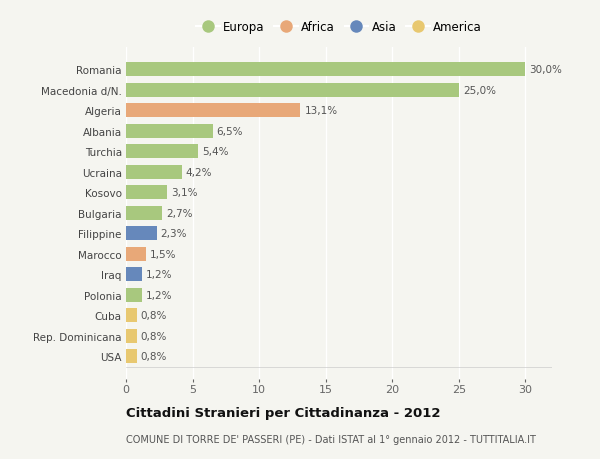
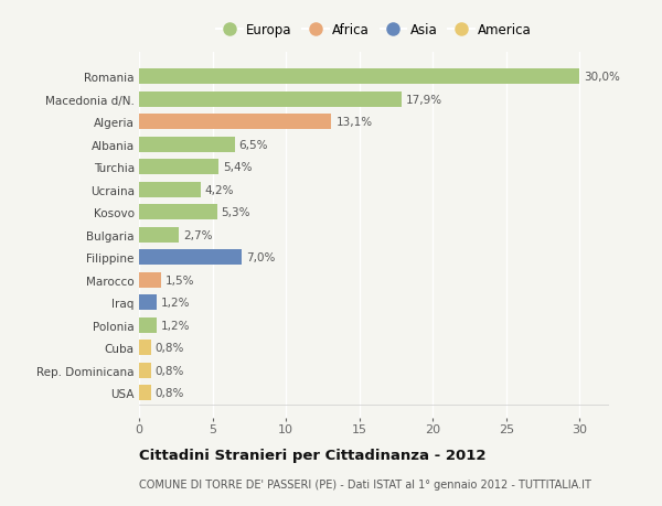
Macedonia d/N.: 25,0% -> 17,9%
Kosovo: 3,1% -> 5,3%
Filippine: 2,3% -> 7,0%
